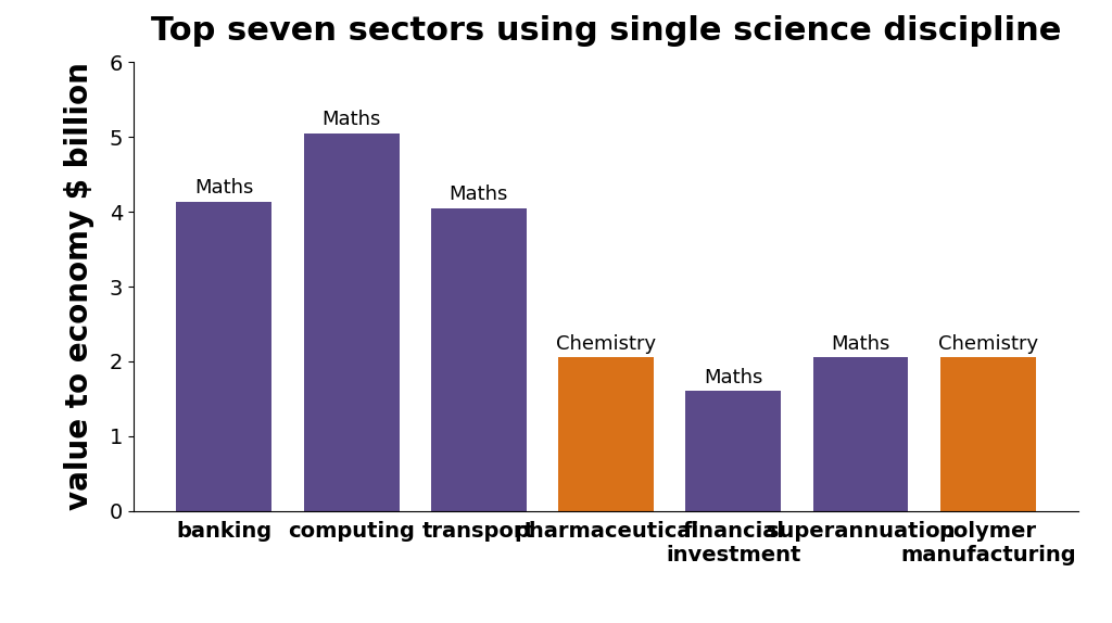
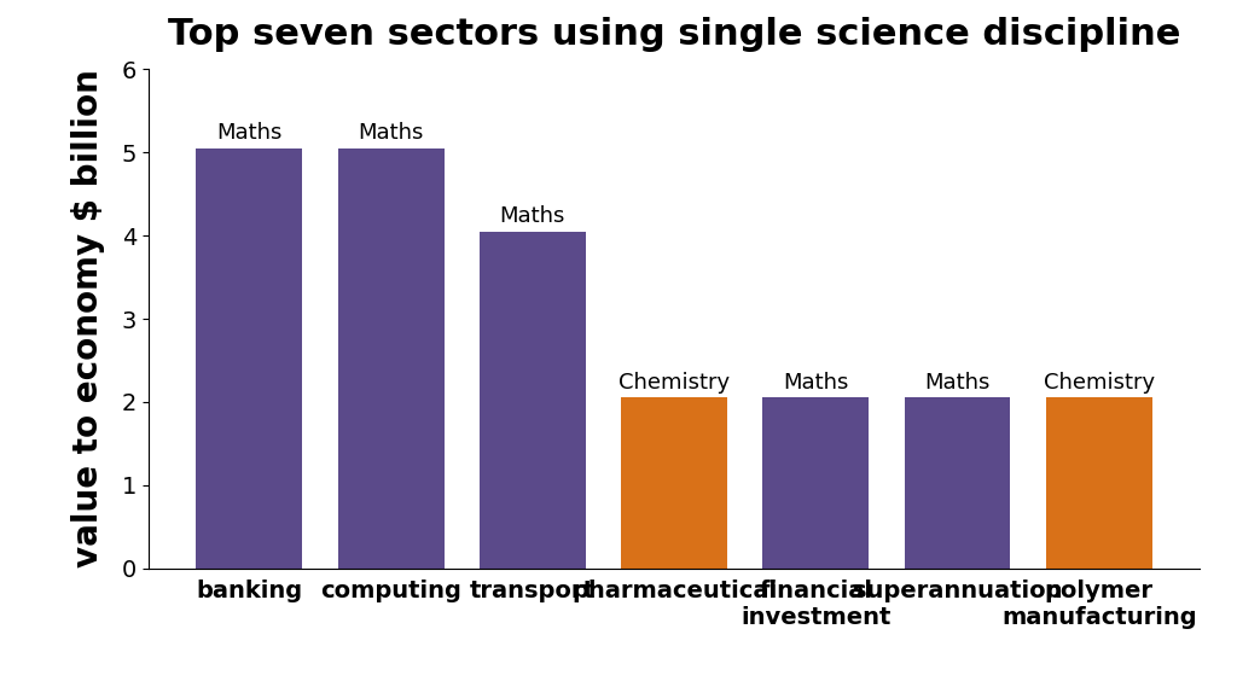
banking: 4.14 -> 5.05
financial investment: 1.60 -> 2.05
